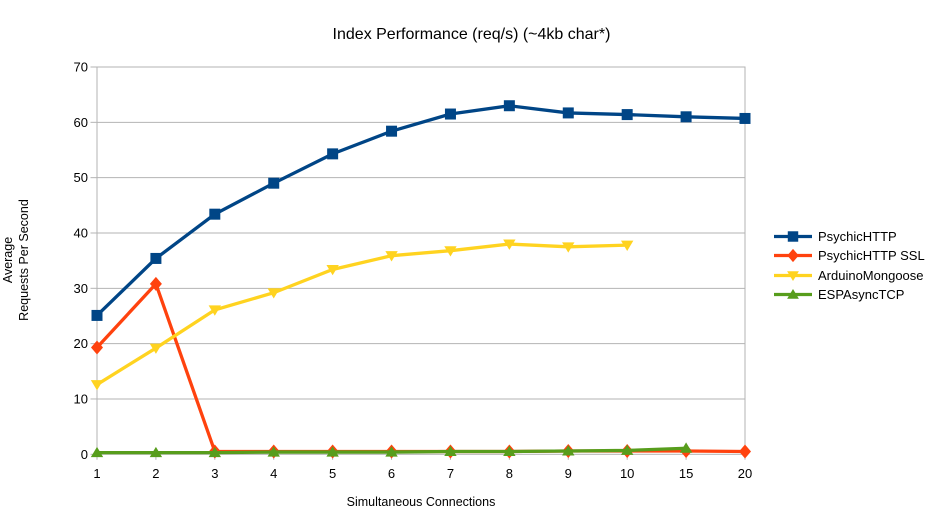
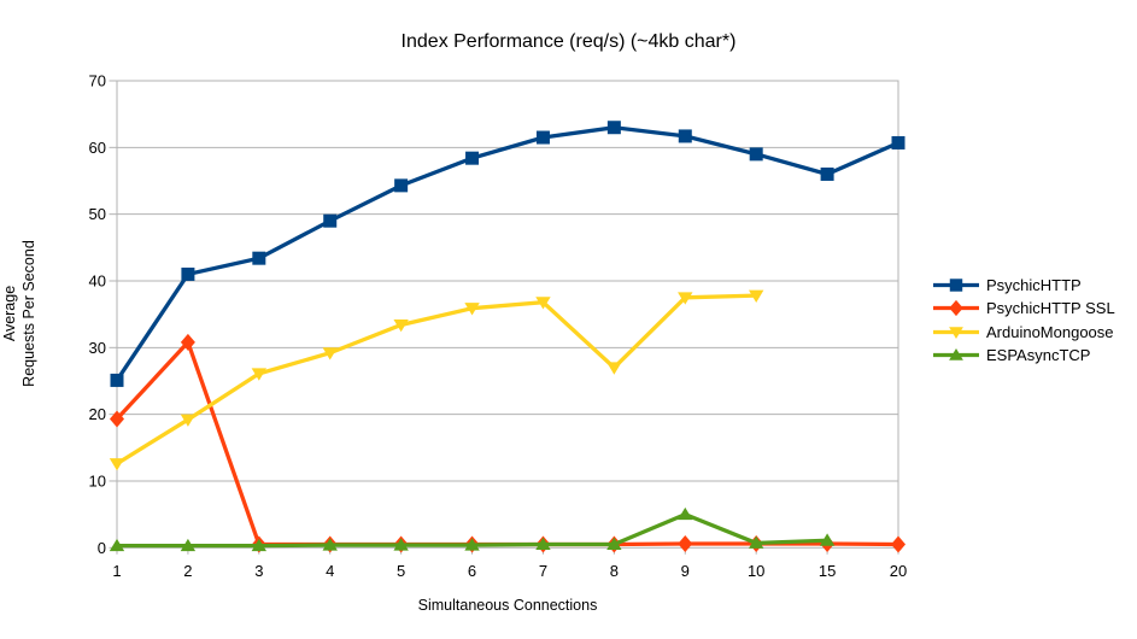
PsychicHTTP/2: 35 -> 41
ArduinoMongoose/8: 38 -> 27
ESPAsyncTCP/9: 1 -> 5
PsychicHTTP/10: 61 -> 59
PsychicHTTP/15: 61 -> 56
